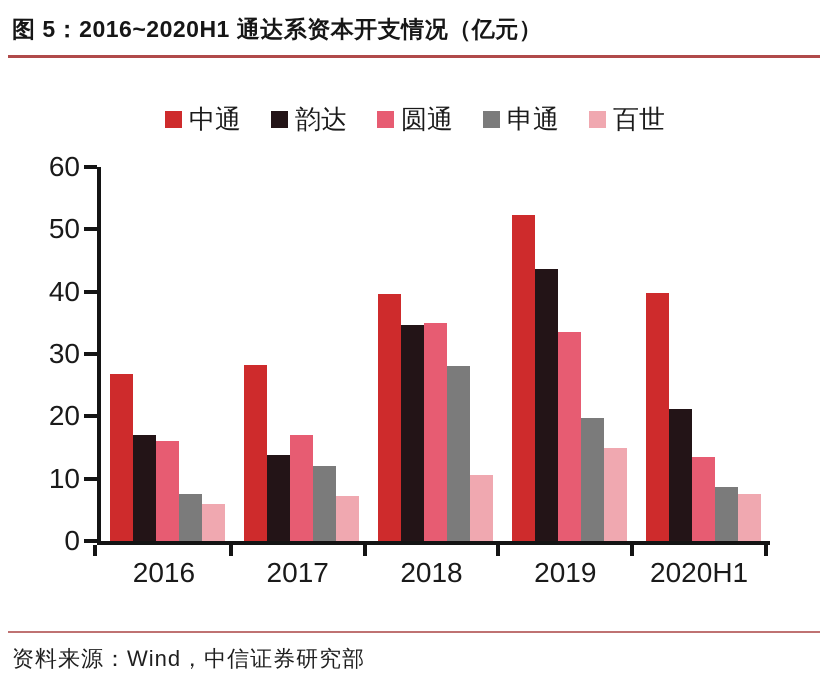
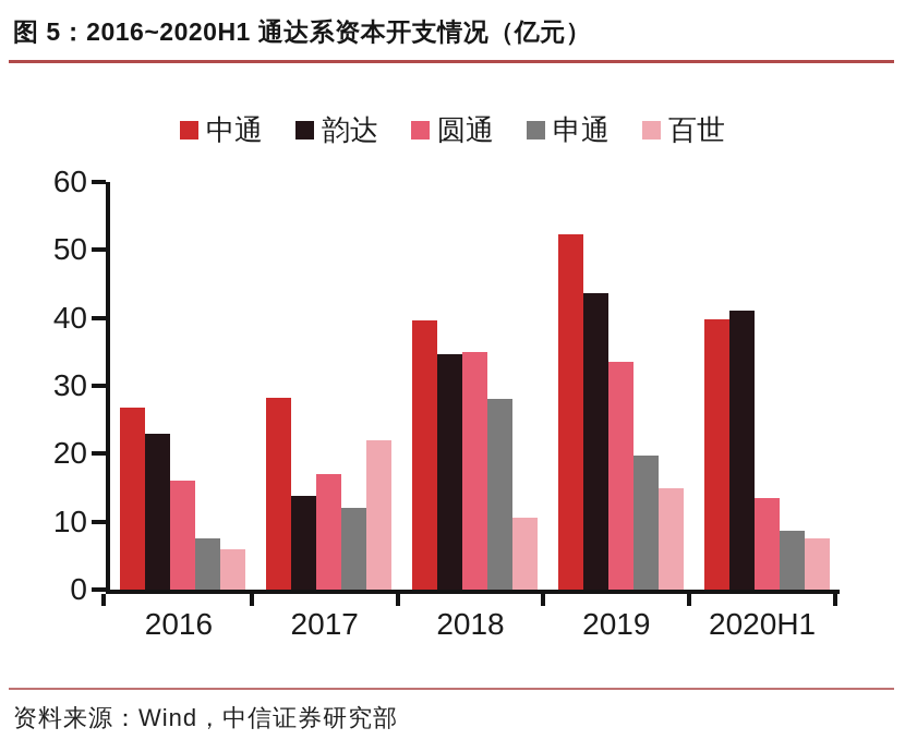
韵达/2016: 17 -> 23
百世/2017: 7 -> 22
韵达/2020H1: 21 -> 41
